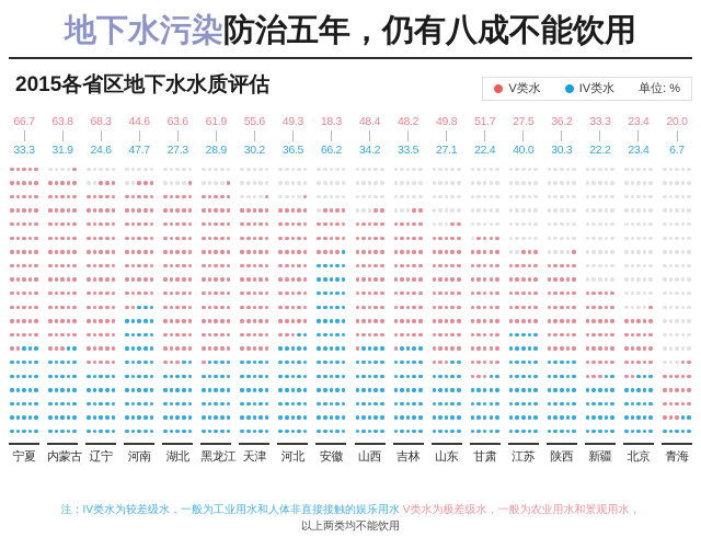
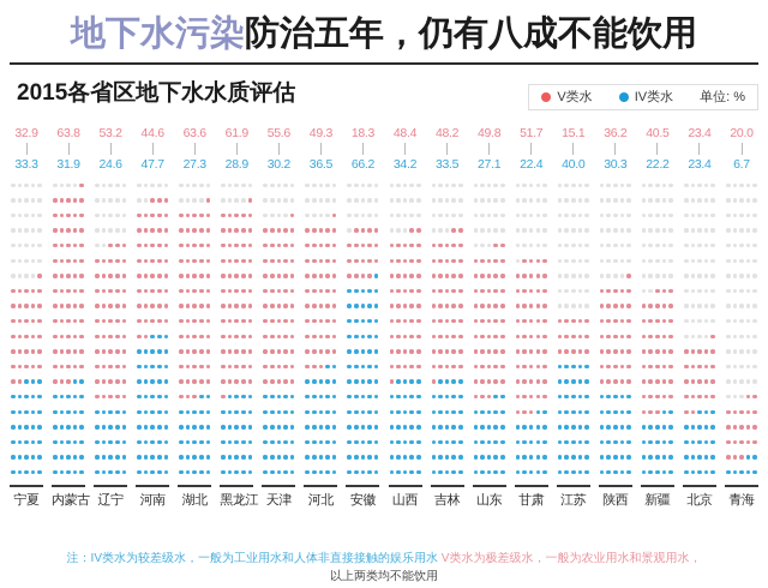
V类水/宁夏: 66.7 -> 32.9
V类水/辽宁: 68.3 -> 53.2
V类水/江苏: 27.5 -> 15.1
V类水/新疆: 33.3 -> 40.5
